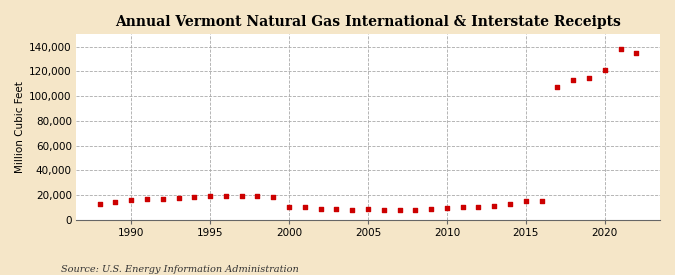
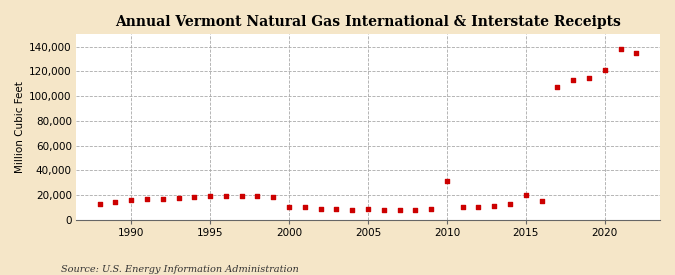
2010: 10,000 -> 31,000
2015: 15,000 -> 20,000
